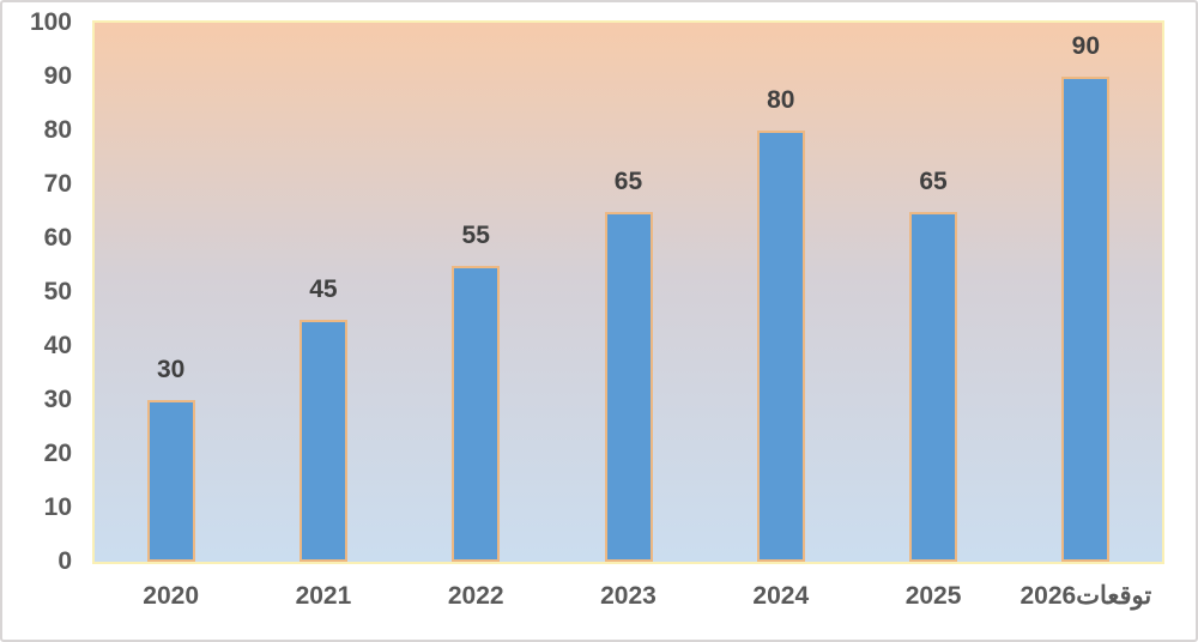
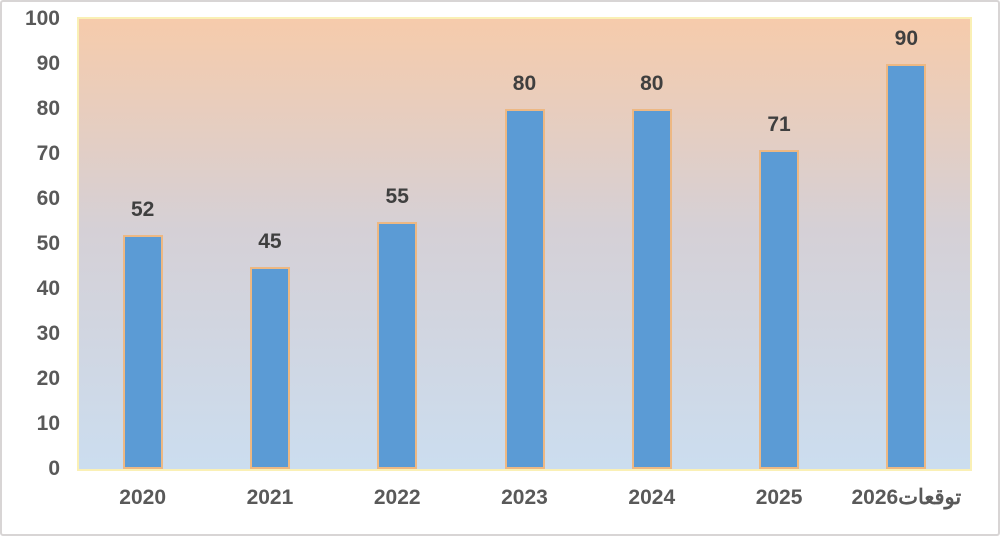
2020: 30 -> 52
2023: 65 -> 80
2025: 65 -> 71
